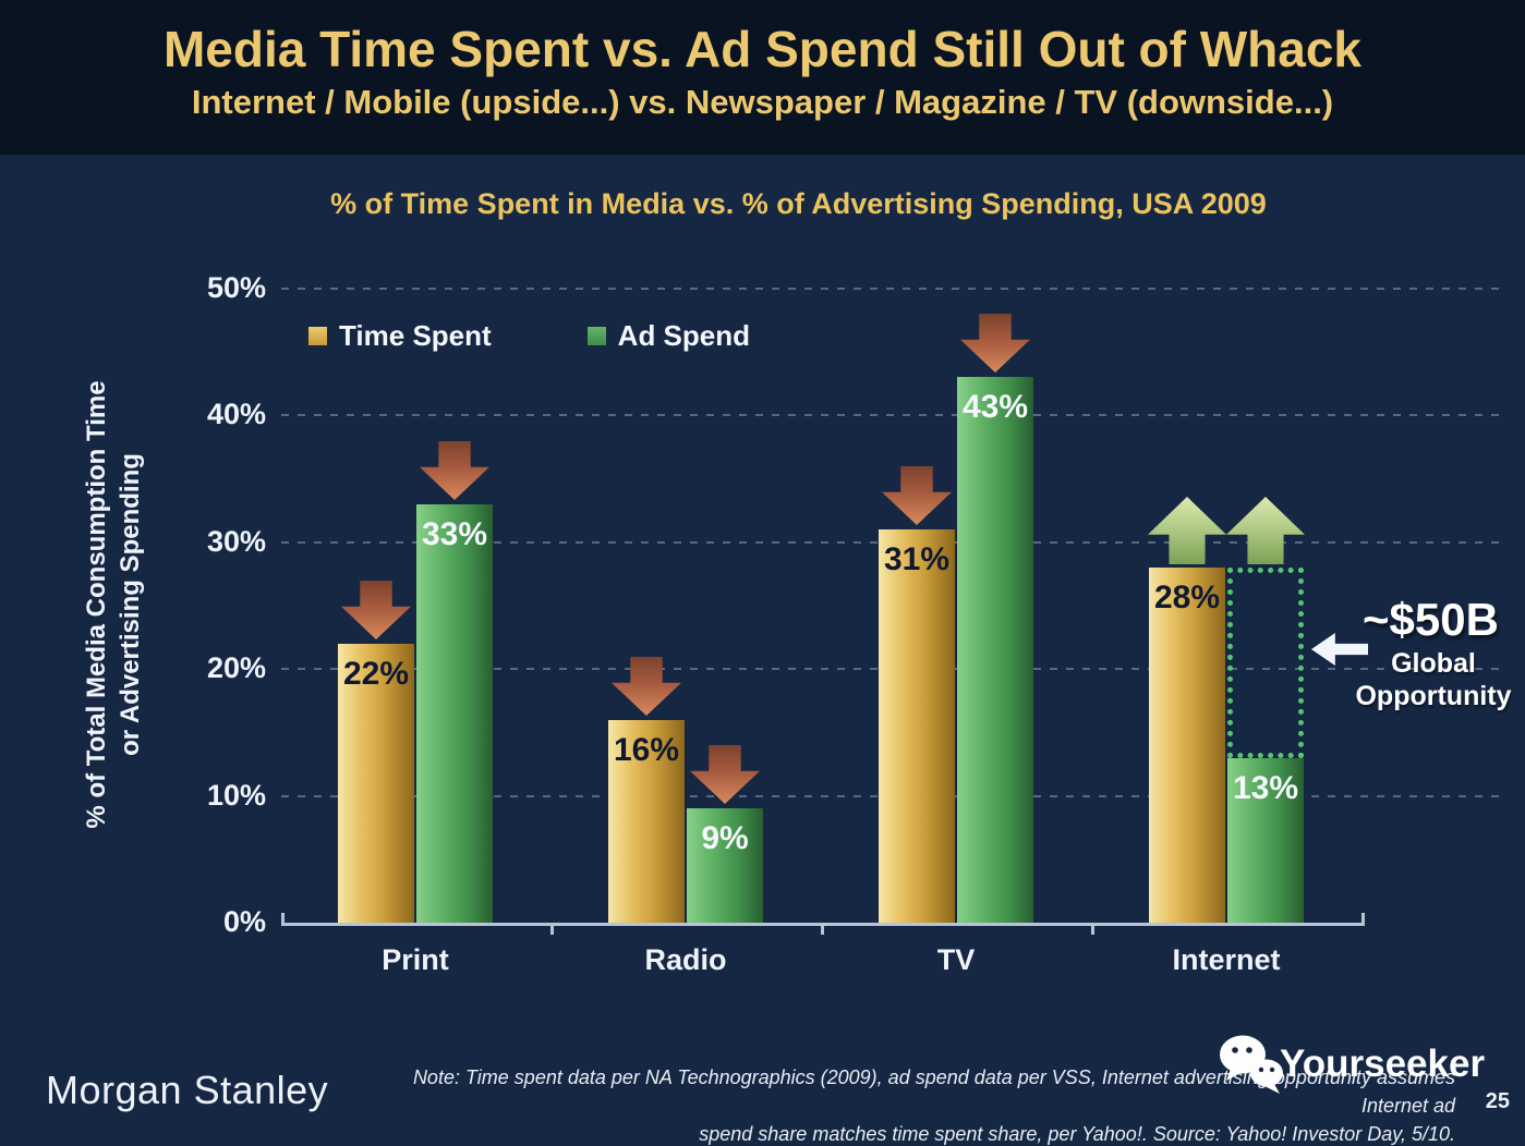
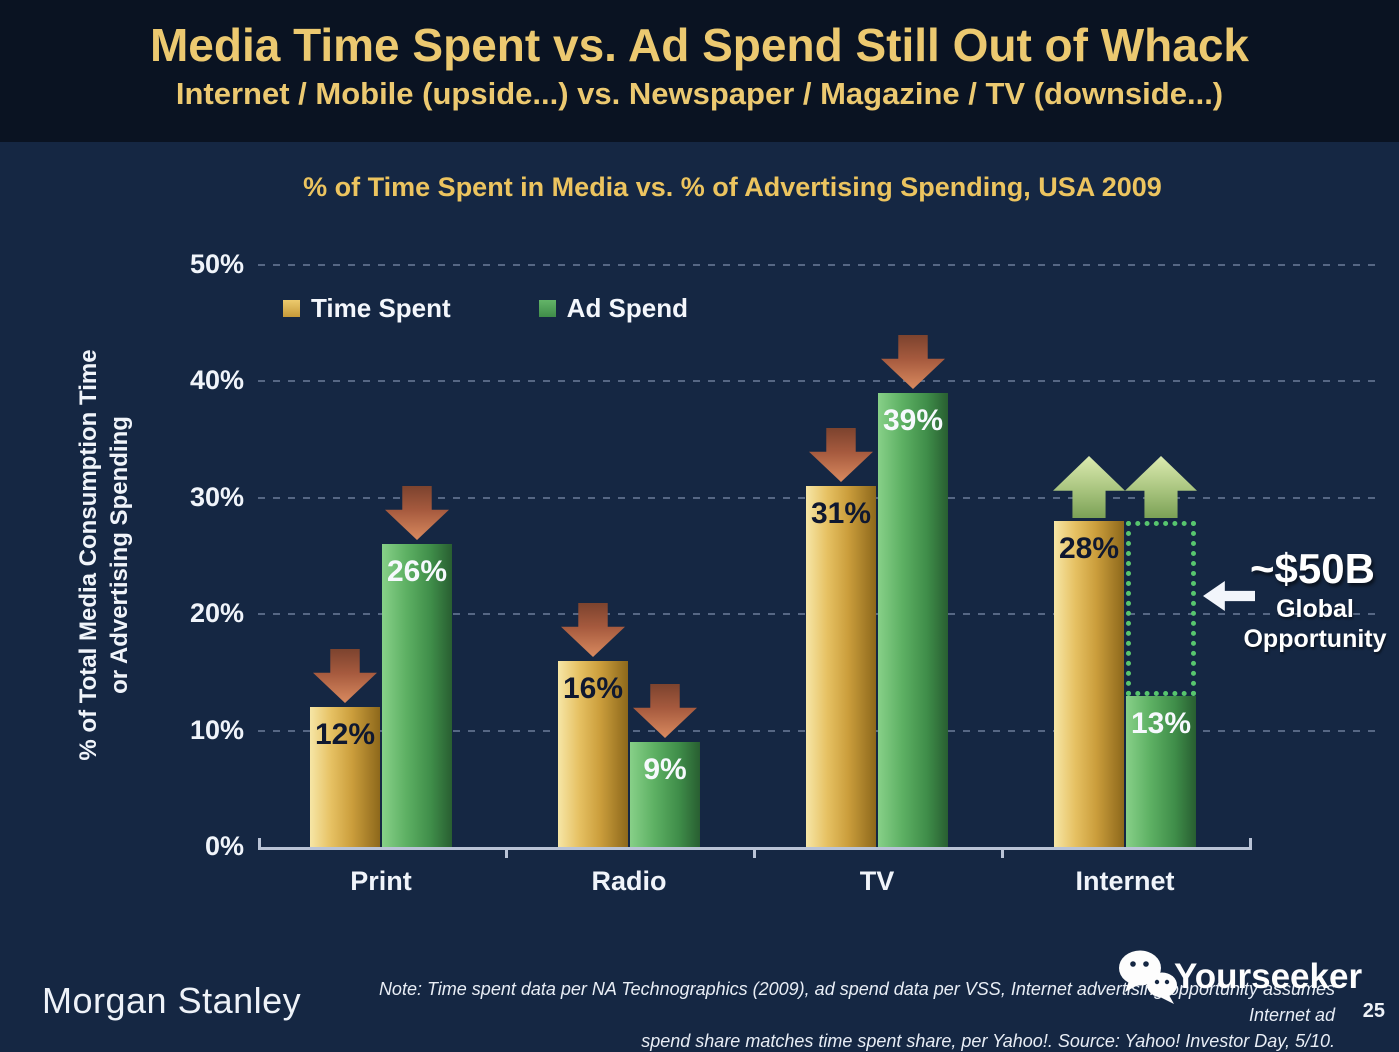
Time Spent/Print: 22% -> 12%
Ad Spend/Print: 33% -> 26%
Ad Spend/TV: 43% -> 39%
